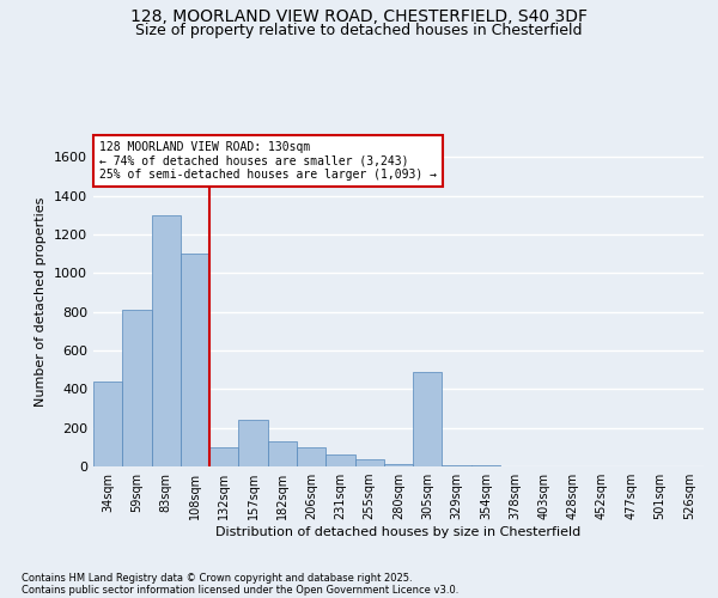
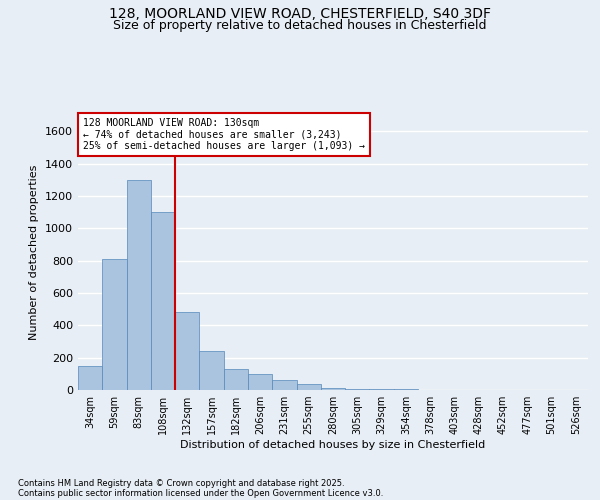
34sqm: 440 -> 150
132sqm: 100 -> 480
305sqm: 490 -> 0
